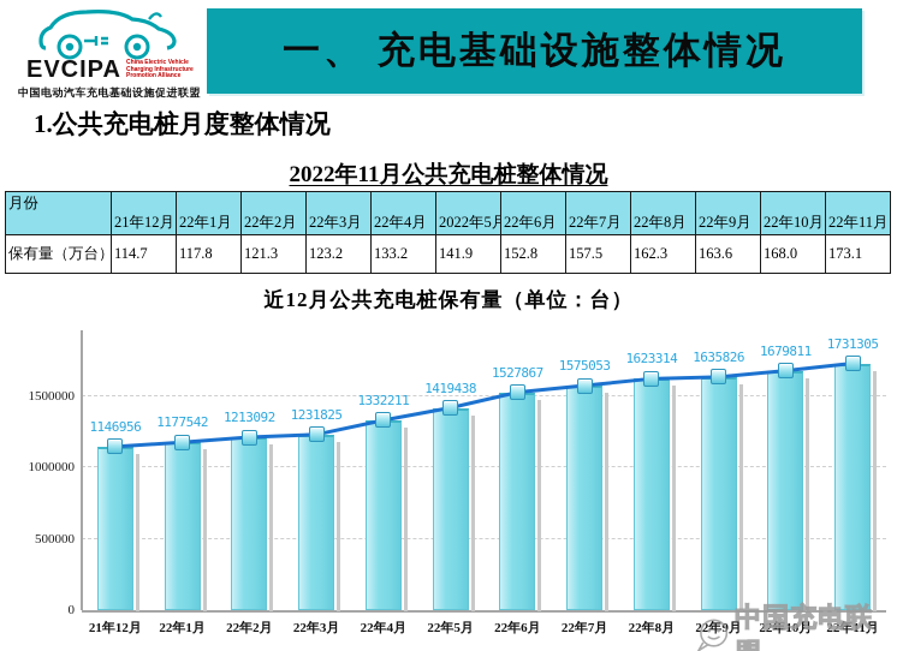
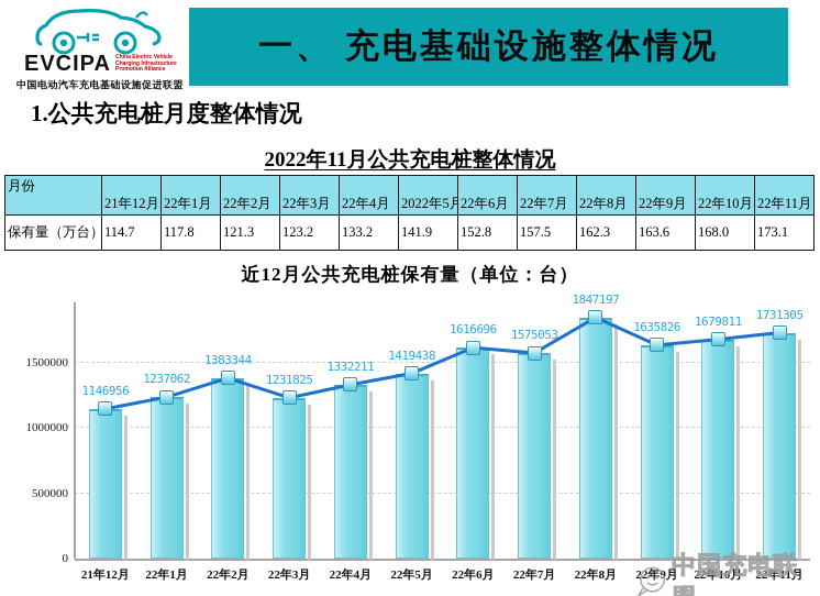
22年1月: 1177542 -> 1237062
22年2月: 1213092 -> 1383344
22年6月: 1527867 -> 1616696
22年8月: 1623314 -> 1847197
